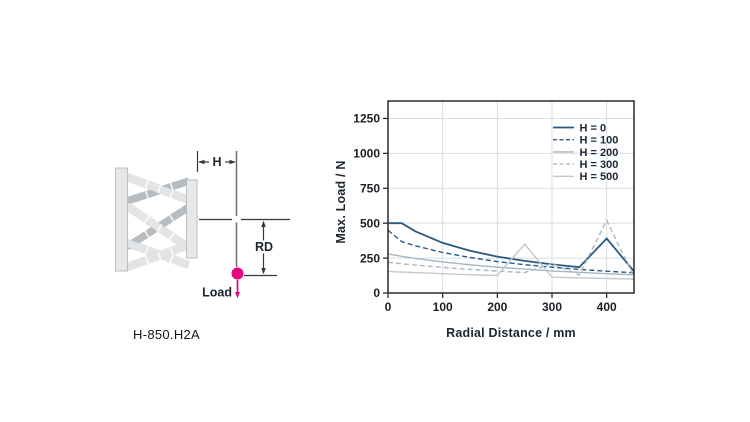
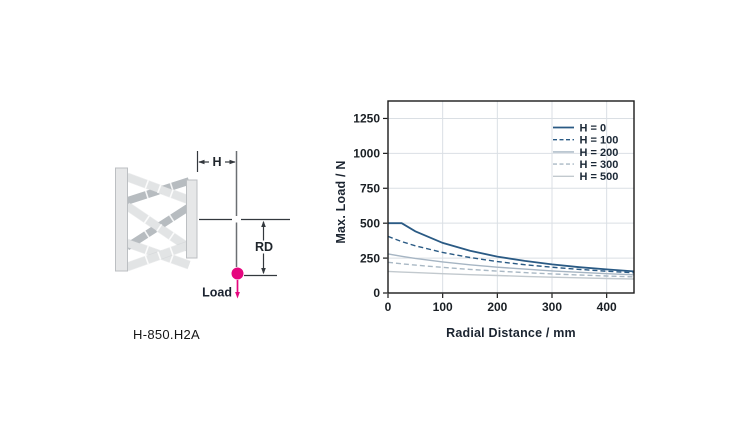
H = 100/0: 450 -> 400
H = 500/250: 350 -> 120
H = 300/300: 210 -> 140
H = 0/400: 390 -> 170
H = 300/400: 520 -> 120
